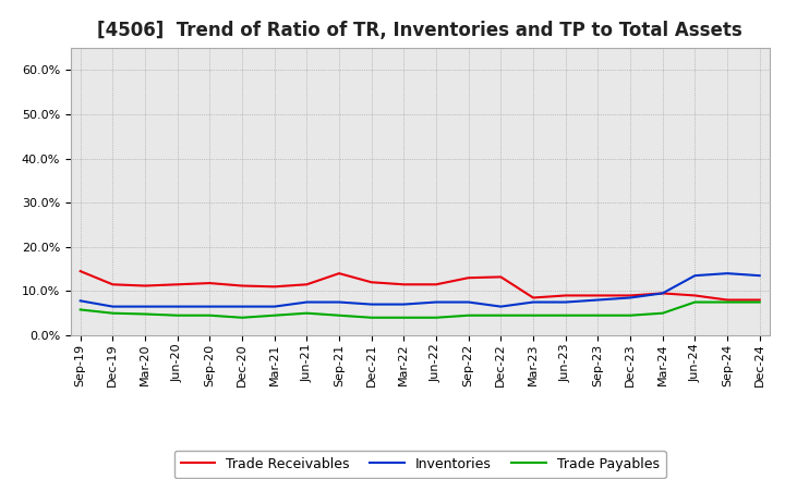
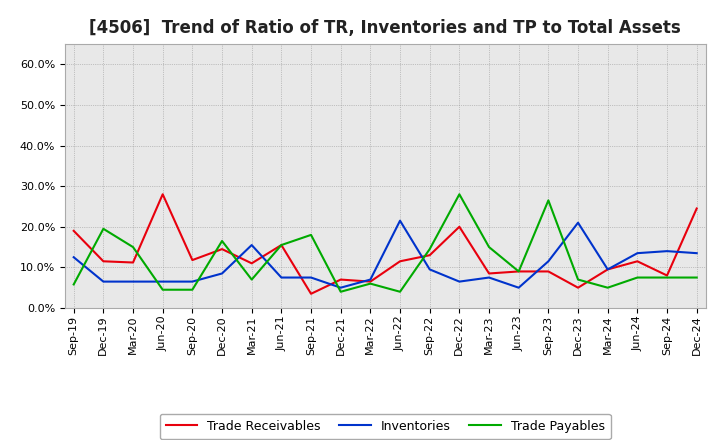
Trade Receivables/Sep-19: 14.5% -> 19.0%
Inventories/Sep-19: 7.8% -> 12.5%
Trade Payables/Dec-19: 5.0% -> 19.5%
Trade Payables/Mar-20: 4.8% -> 15.0%
Trade Receivables/Jun-20: 11.5% -> 28.0%
Trade Receivables/Dec-20: 11.2% -> 14.5%
Inventories/Dec-20: 6.5% -> 8.5%
Trade Payables/Dec-20: 4.0% -> 16.5%
Inventories/Mar-21: 6.5% -> 15.5%
Trade Payables/Mar-21: 4.5% -> 7.0%
Trade Receivables/Jun-21: 11.5% -> 15.5%
Trade Payables/Jun-21: 5.0% -> 15.5%
Trade Receivables/Sep-21: 14.0% -> 3.5%
Trade Payables/Sep-21: 4.5% -> 18.0%
Trade Receivables/Dec-21: 12.0% -> 7.0%
Inventories/Dec-21: 7.0% -> 5.0%
Trade Receivables/Mar-22: 11.5% -> 6.5%
Trade Payables/Mar-22: 4.0% -> 6.0%
Inventories/Jun-22: 7.5% -> 21.5%
Inventories/Sep-22: 7.5% -> 9.5%
Trade Payables/Sep-22: 4.5% -> 14.5%
Trade Receivables/Dec-22: 13.2% -> 20.0%
Trade Payables/Dec-22: 4.5% -> 28.0%
Trade Payables/Mar-23: 4.5% -> 15.0%
Inventories/Jun-23: 7.5% -> 5.0%
Trade Payables/Jun-23: 4.5% -> 9.0%
Inventories/Sep-23: 8.0% -> 11.5%
Trade Payables/Sep-23: 4.5% -> 26.5%
Trade Receivables/Dec-23: 9.0% -> 5.0%
Inventories/Dec-23: 8.5% -> 21.0%
Trade Payables/Dec-23: 4.5% -> 7.0%
Trade Receivables/Jun-24: 9.0% -> 11.5%
Trade Receivables/Dec-24: 8.0% -> 24.5%
